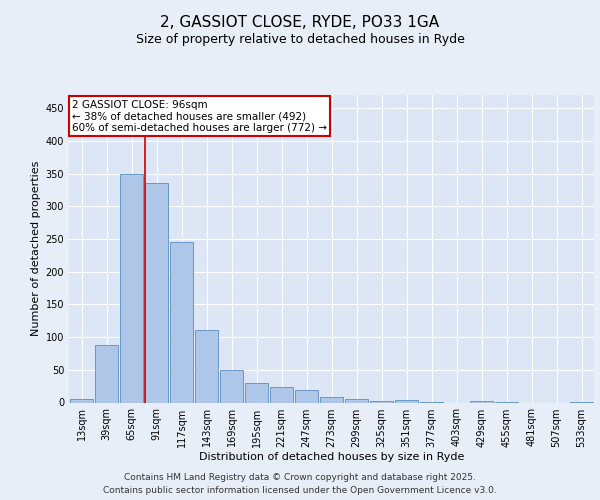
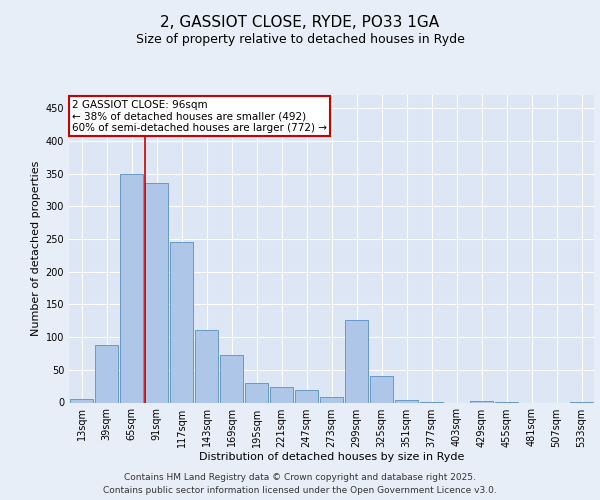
169sqm: 49 -> 72
299sqm: 5 -> 126
325sqm: 3 -> 40
